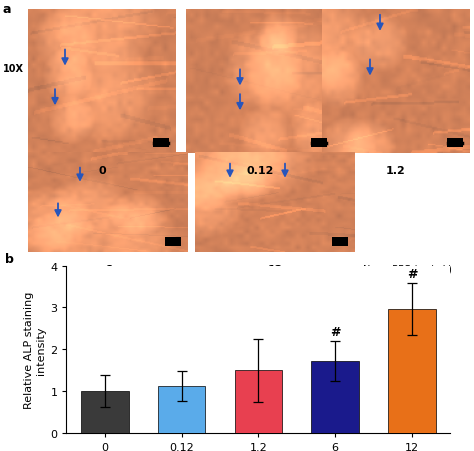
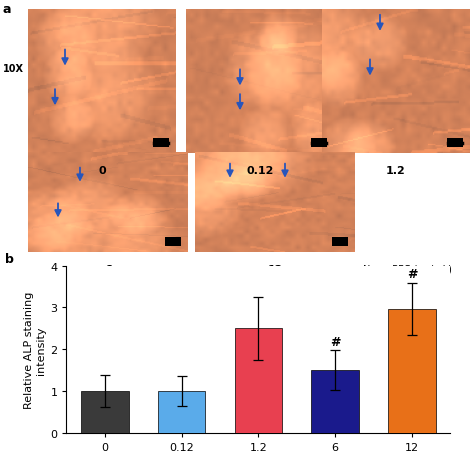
0.12: 1.12 -> 1.00
1.2: 1.50 -> 2.50
6: 1.72 -> 1.50
